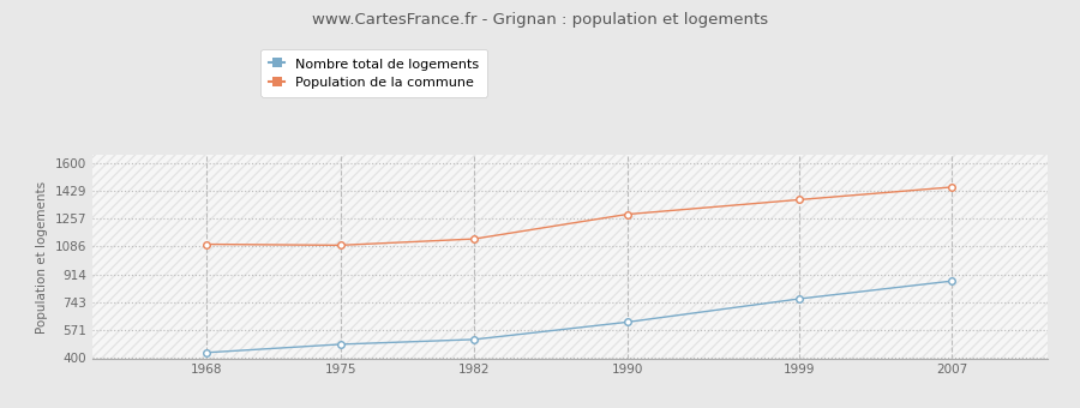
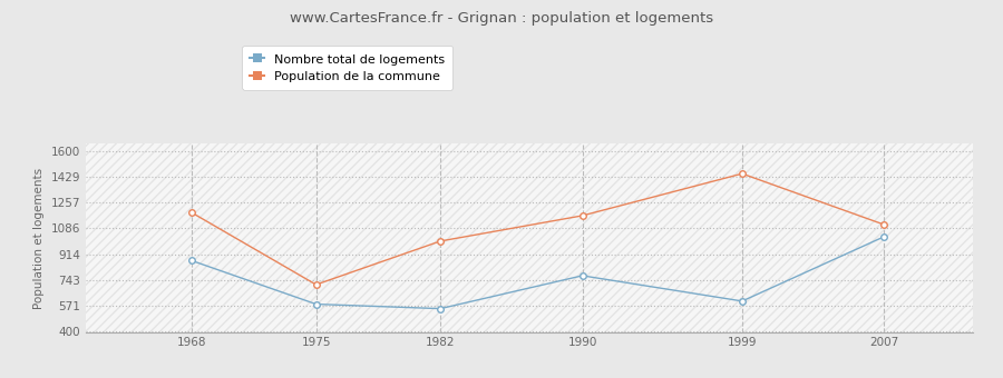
Nombre total de logements/1968: 430 -> 870
Population de la commune/1968: 1100 -> 1190
Nombre total de logements/1975: 480 -> 580
Population de la commune/1975: 1090 -> 710
Nombre total de logements/1982: 510 -> 550
Population de la commune/1982: 1130 -> 1000
Nombre total de logements/1990: 620 -> 770
Population de la commune/1990: 1280 -> 1170
Nombre total de logements/1999: 760 -> 600
Population de la commune/1999: 1370 -> 1450
Nombre total de logements/2007: 870 -> 1030
Population de la commune/2007: 1450 -> 1110
